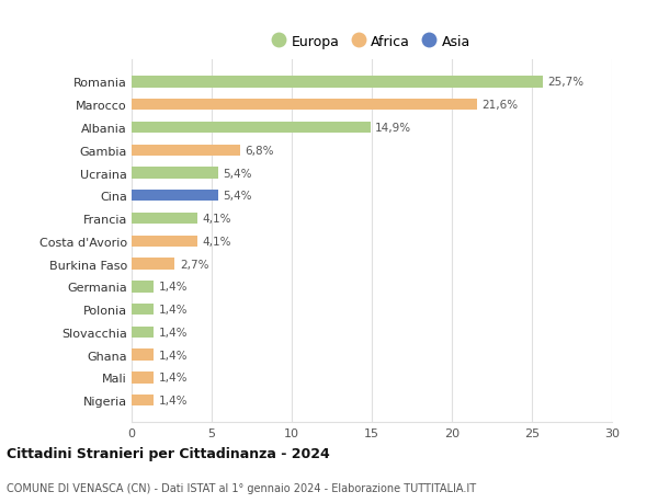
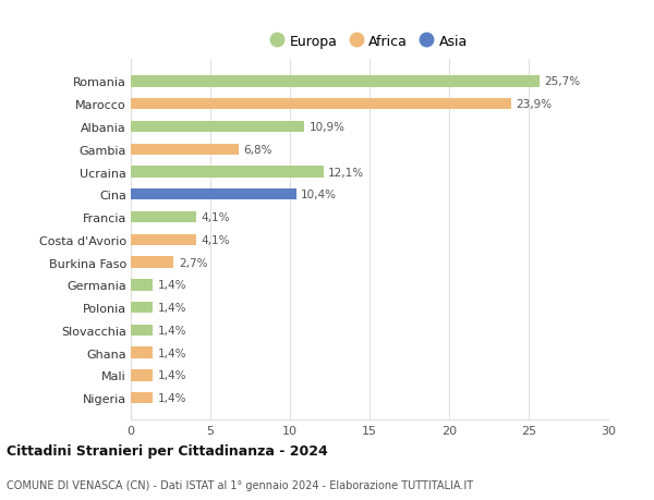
Marocco: 21,6% -> 23,9%
Albania: 14,9% -> 10,9%
Ucraina: 5,4% -> 12,1%
Cina: 5,4% -> 10,4%
